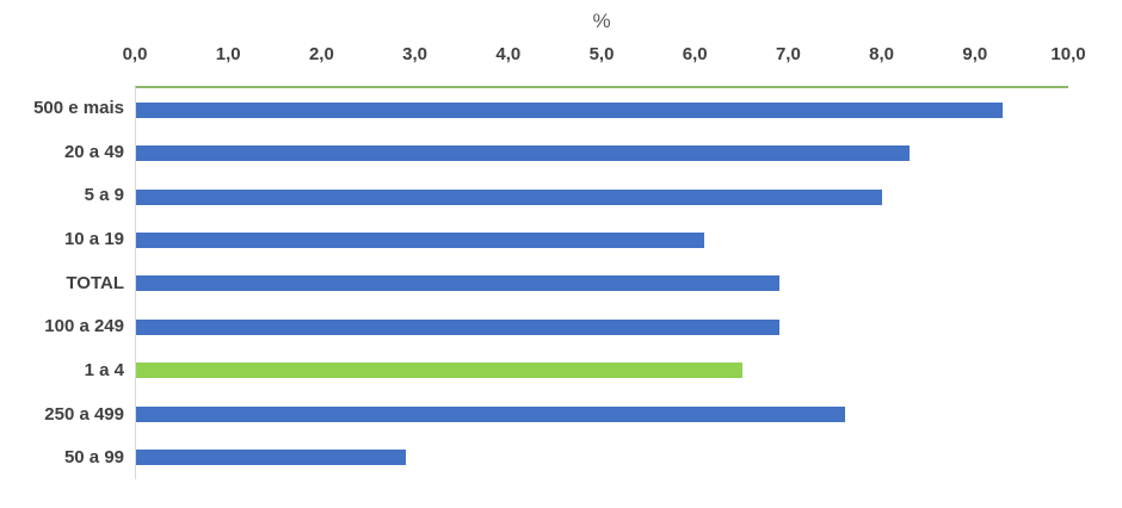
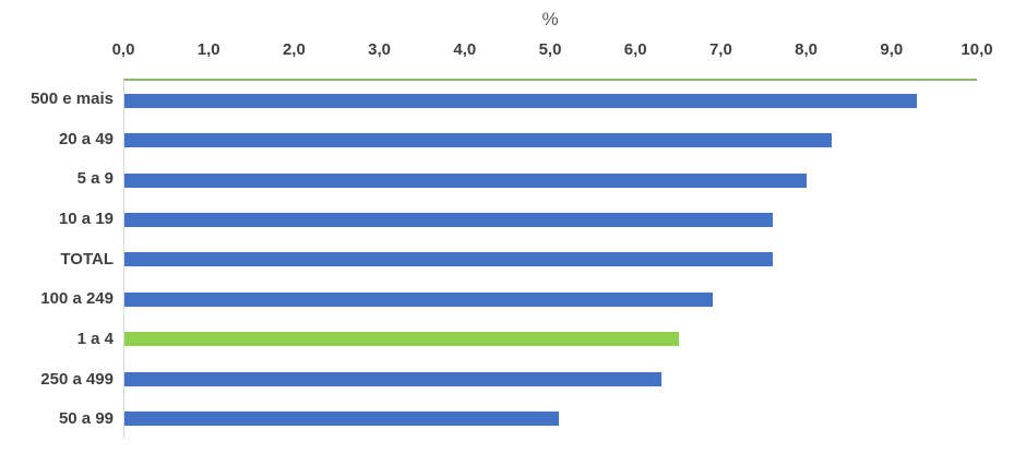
10 a 19: 6,1 -> 7,6
TOTAL: 6,9 -> 7,6
250 a 499: 7,6 -> 6,3
50 a 99: 2,9 -> 5,1
